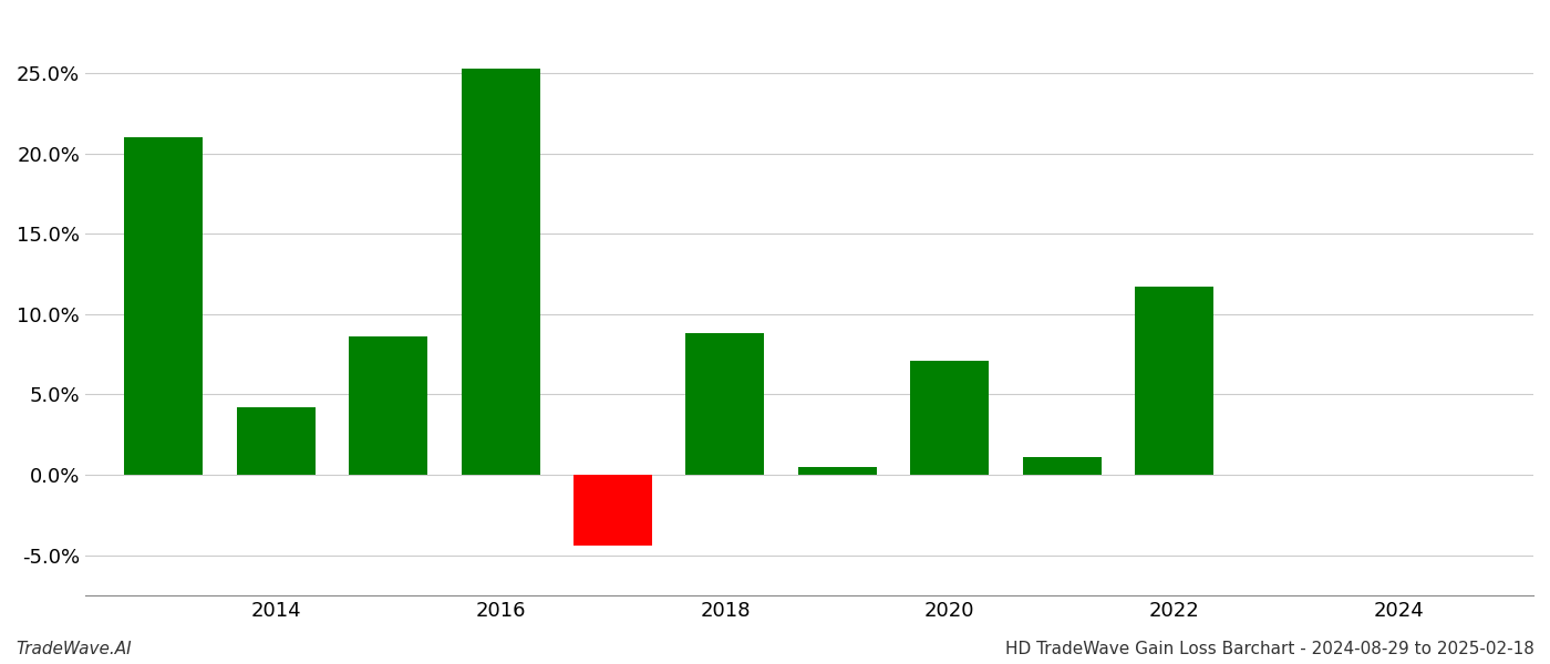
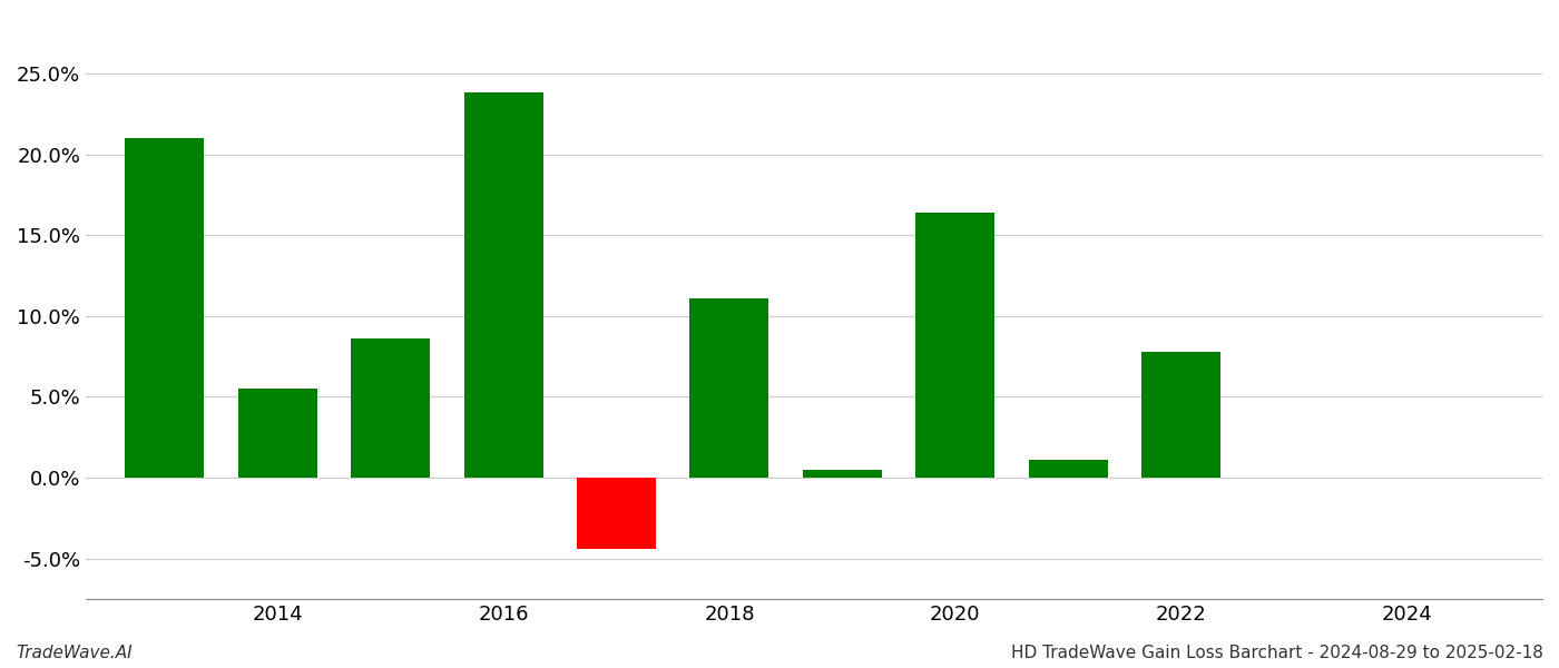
2014: 4.2% -> 5.5%
2016: 25.3% -> 23.8%
2018: 8.8% -> 11.1%
2020: 7.1% -> 16.4%
2022: 11.7% -> 7.8%
